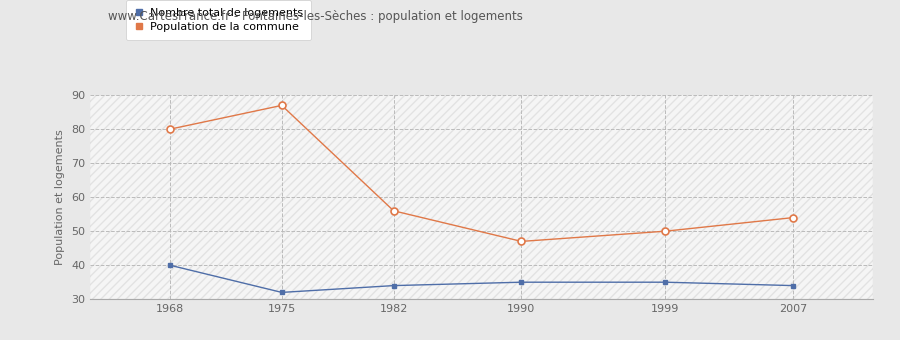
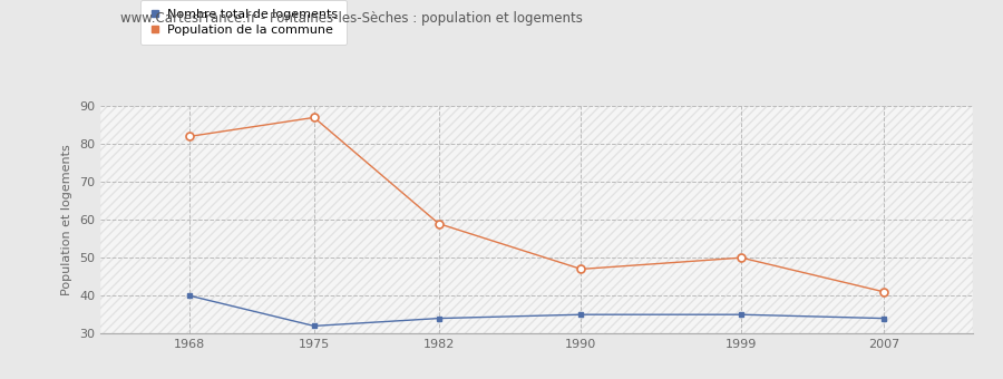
Population de la commune/1968: 80 -> 82
Population de la commune/1982: 56 -> 59
Population de la commune/2007: 54 -> 41
